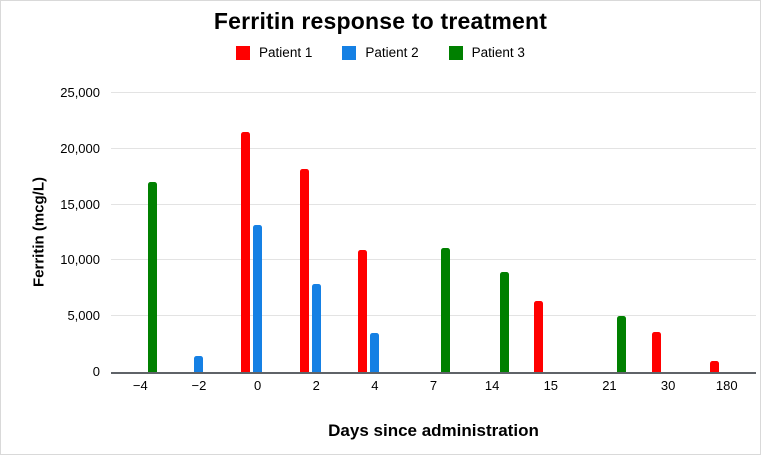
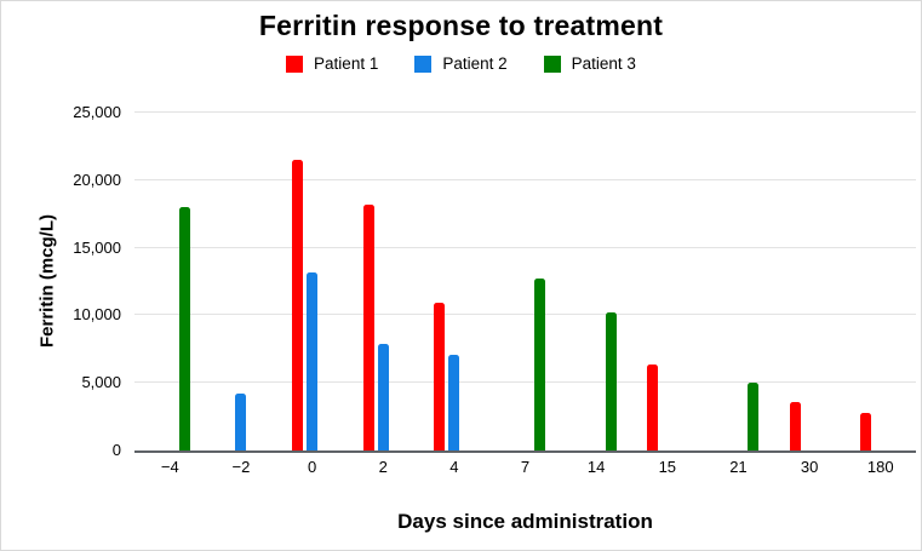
Patient 3/−4: 17000 -> 18000
Patient 2/−2: 1400 -> 4200
Patient 2/4: 3500 -> 7100
Patient 3/7: 11100 -> 12700
Patient 3/14: 9000 -> 10200
Patient 1/180: 1000 -> 2800
